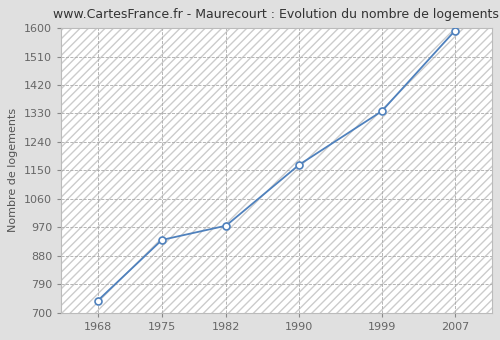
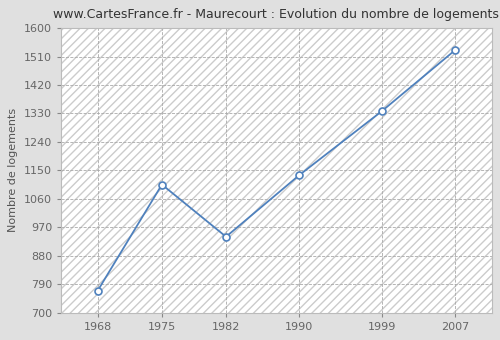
1968: 738 -> 770
1975: 930 -> 1105
1982: 975 -> 940
1990: 1168 -> 1135
2007: 1592 -> 1530
